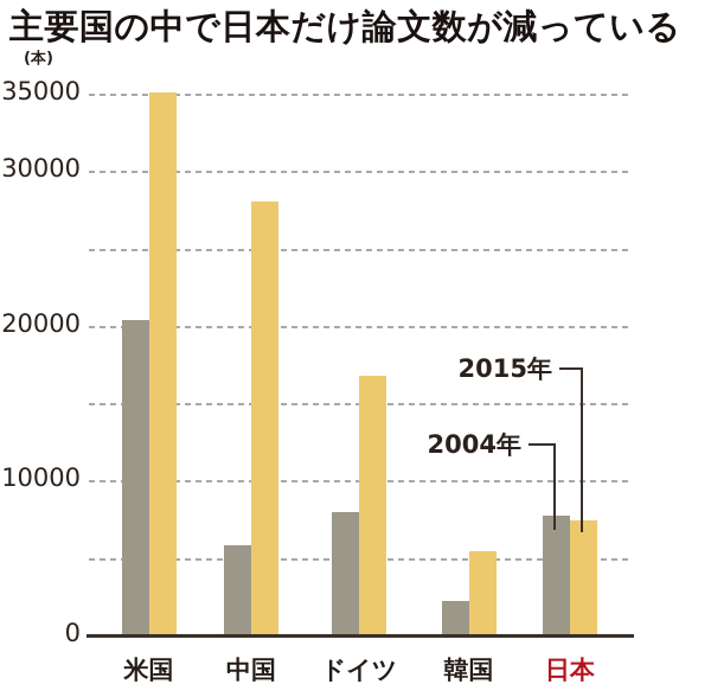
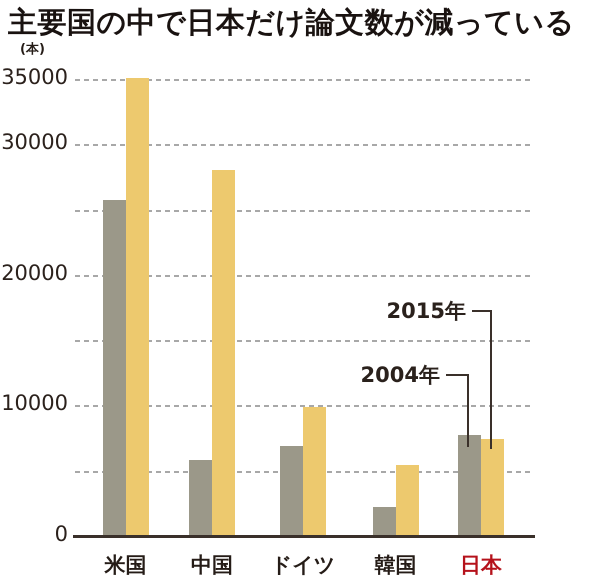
2004年/米国: 20400 -> 25700
2004年/ドイツ: 8000 -> 6900
2015年/ドイツ: 16800 -> 9900
